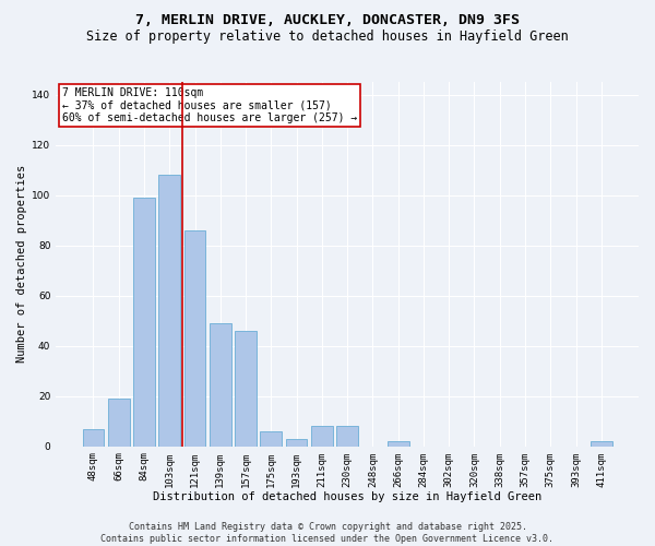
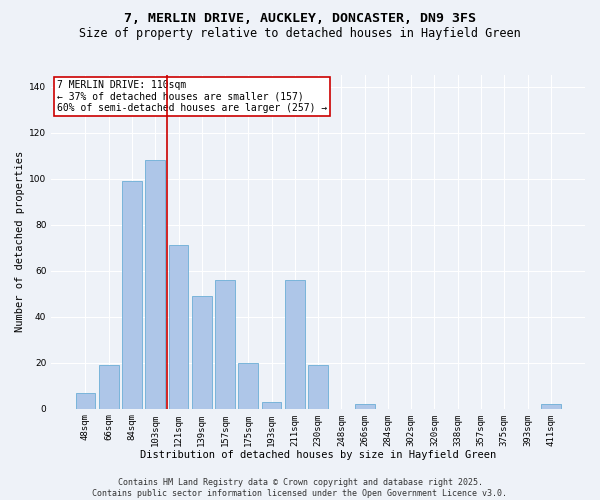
121sqm: 86 -> 71
157sqm: 46 -> 56
175sqm: 6 -> 20
211sqm: 8 -> 56
230sqm: 8 -> 19
